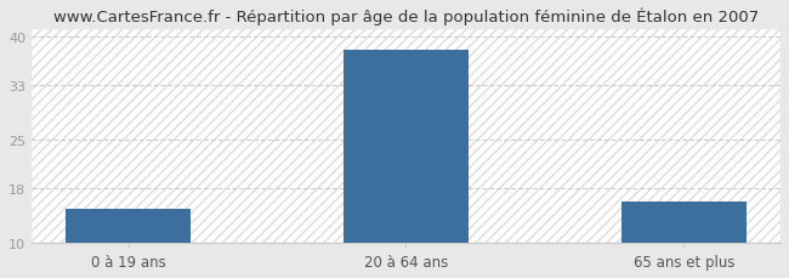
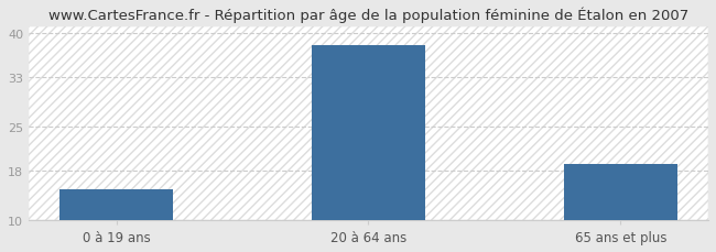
65 ans et plus: 16 -> 19
